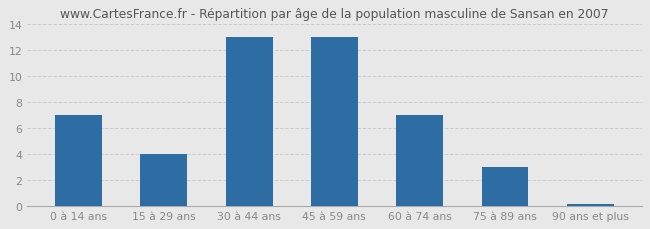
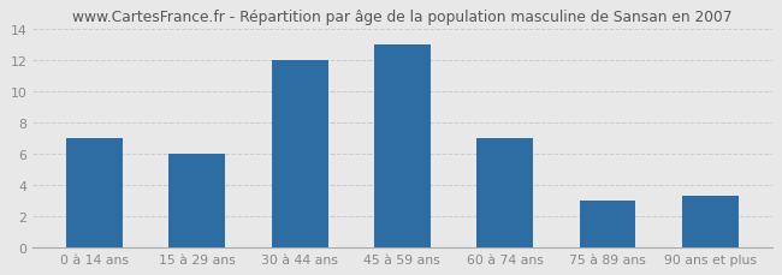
15 à 29 ans: 4.0 -> 6.0
30 à 44 ans: 13.0 -> 12.0
90 ans et plus: 0.1 -> 3.3
